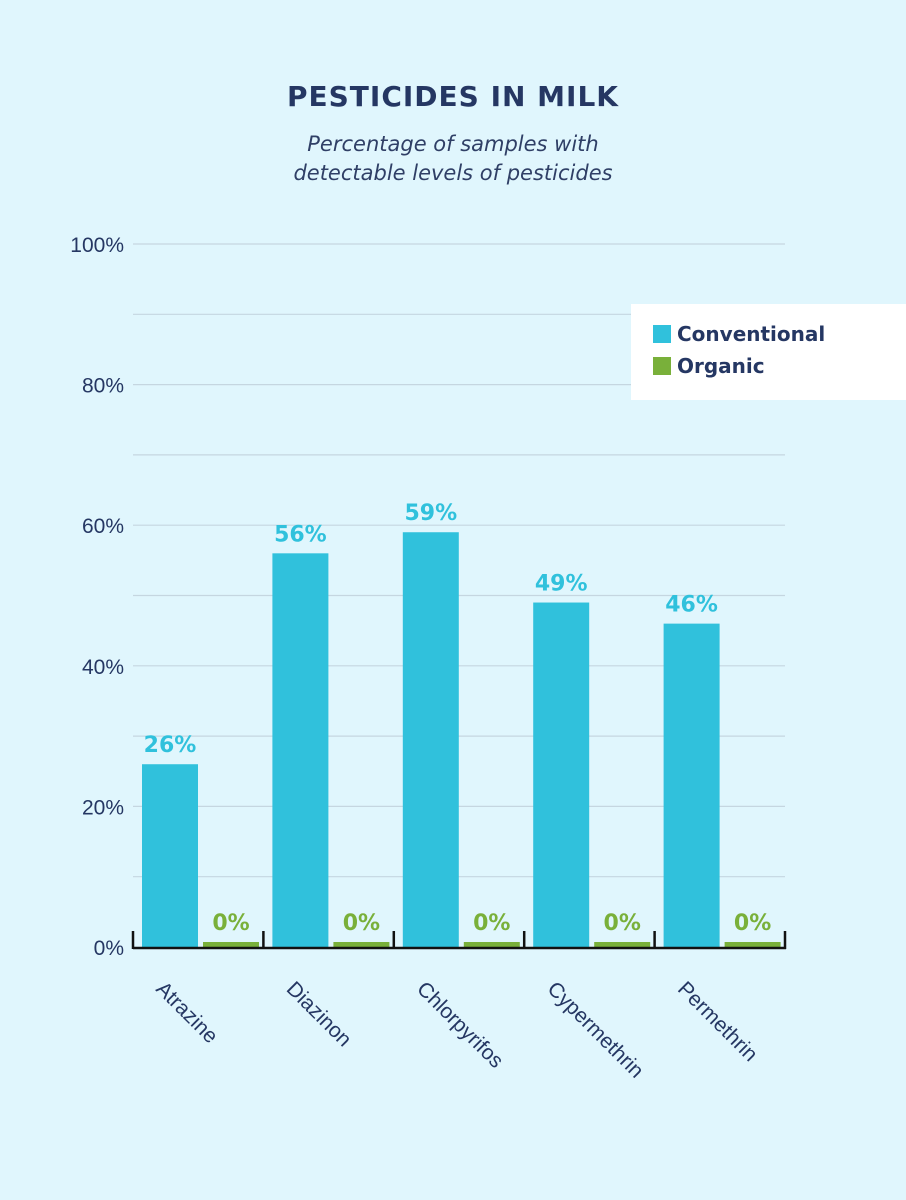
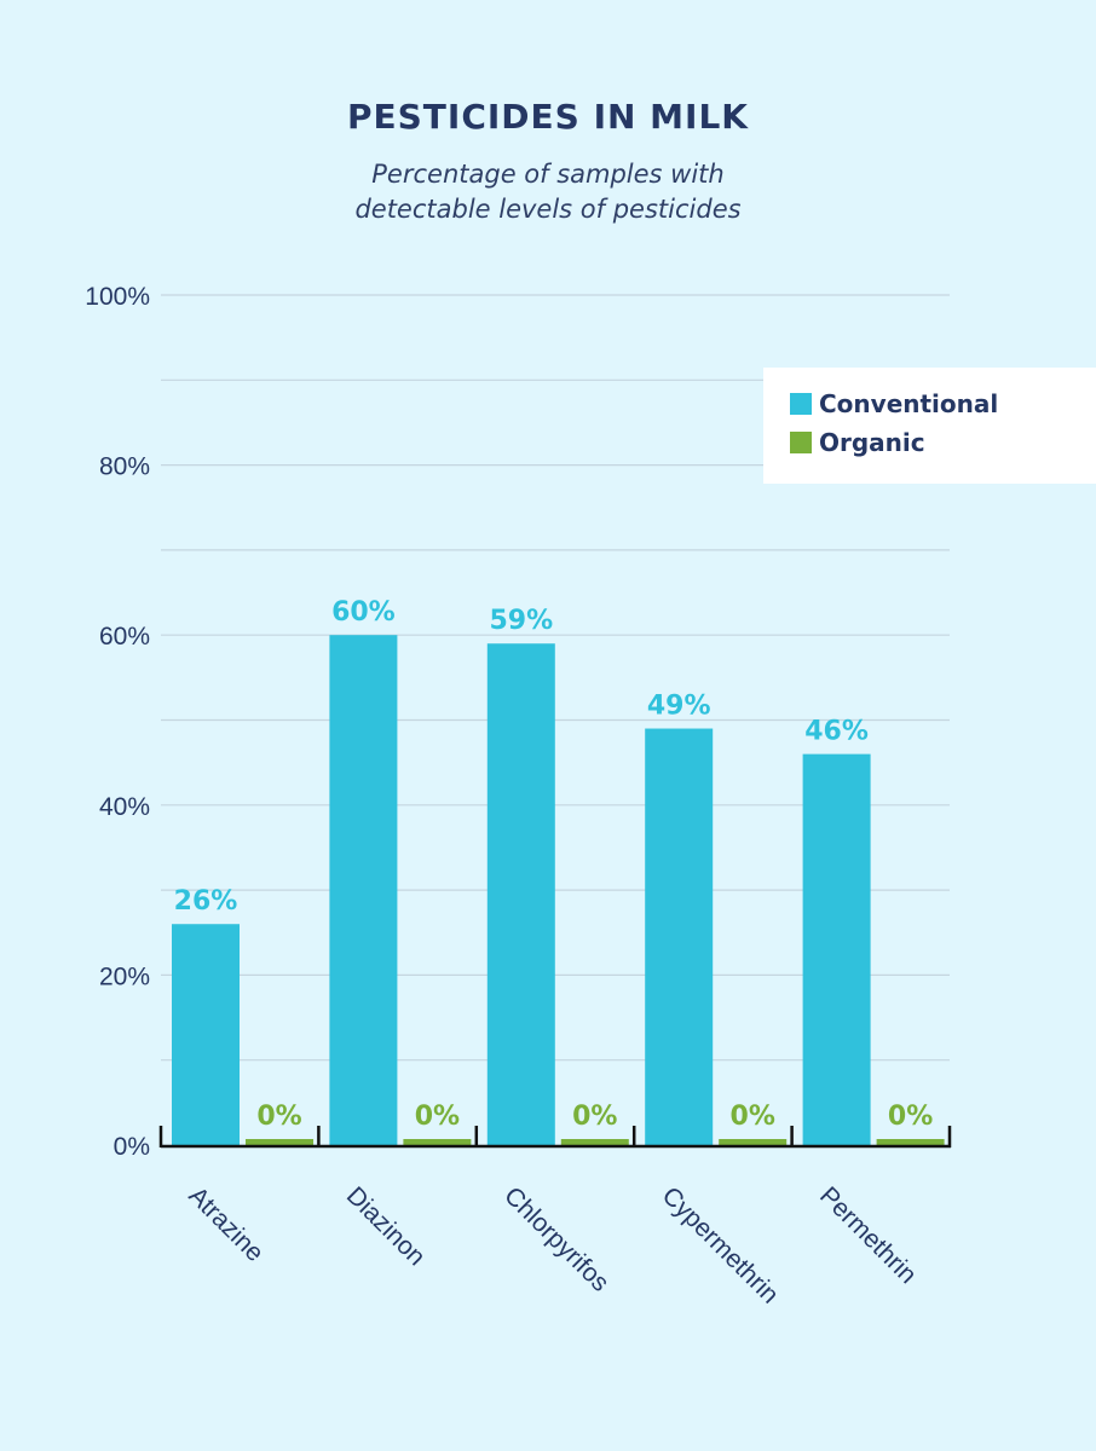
Conventional/Diazinon: 56% -> 60%
